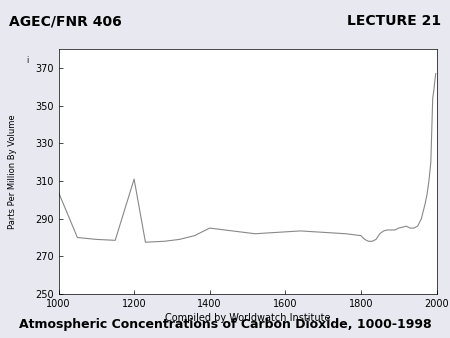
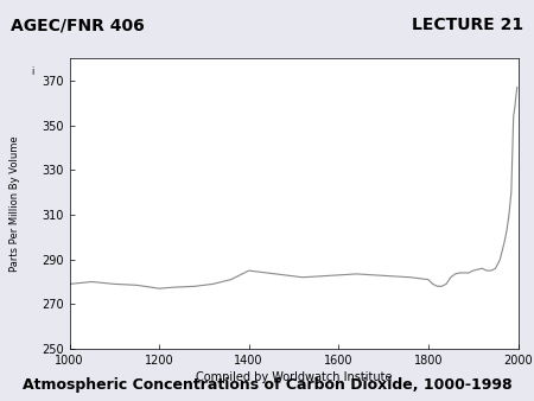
1000: 304 -> 279
1200: 311 -> 277
